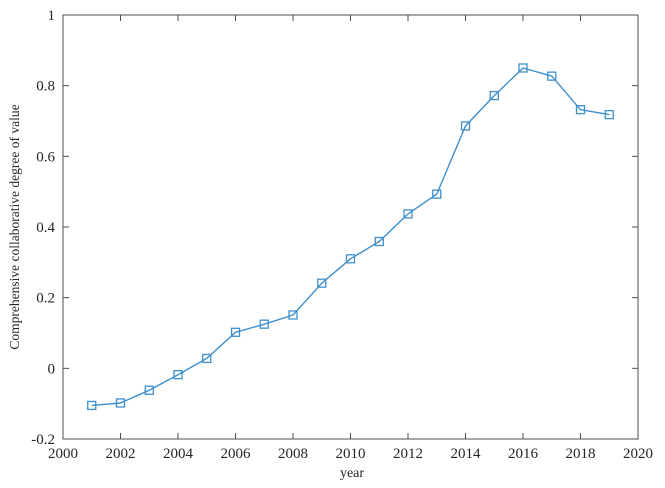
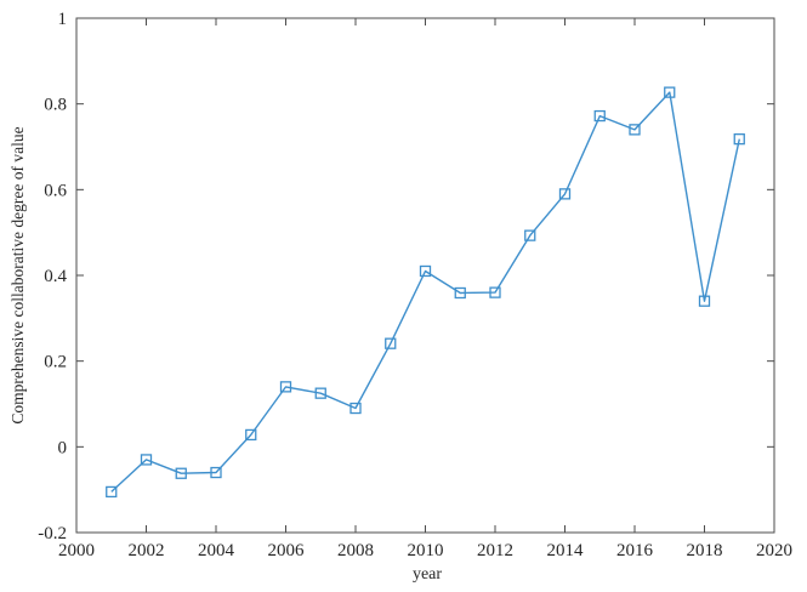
2002: -0.10 -> -0.03
2004: -0.02 -> -0.06
2006: 0.10 -> 0.14
2008: 0.15 -> 0.09
2010: 0.31 -> 0.41
2012: 0.44 -> 0.36
2014: 0.69 -> 0.59
2016: 0.85 -> 0.74
2018: 0.73 -> 0.34
